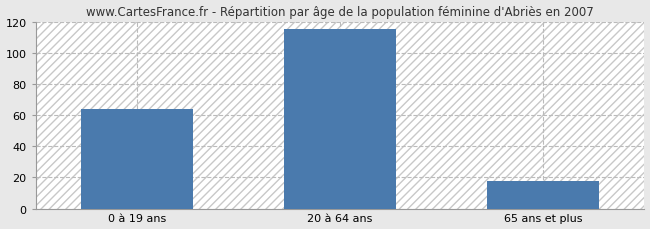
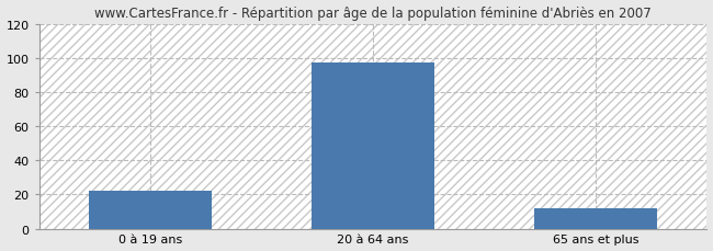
0 à 19 ans: 64 -> 22
20 à 64 ans: 115 -> 97
65 ans et plus: 18 -> 12
